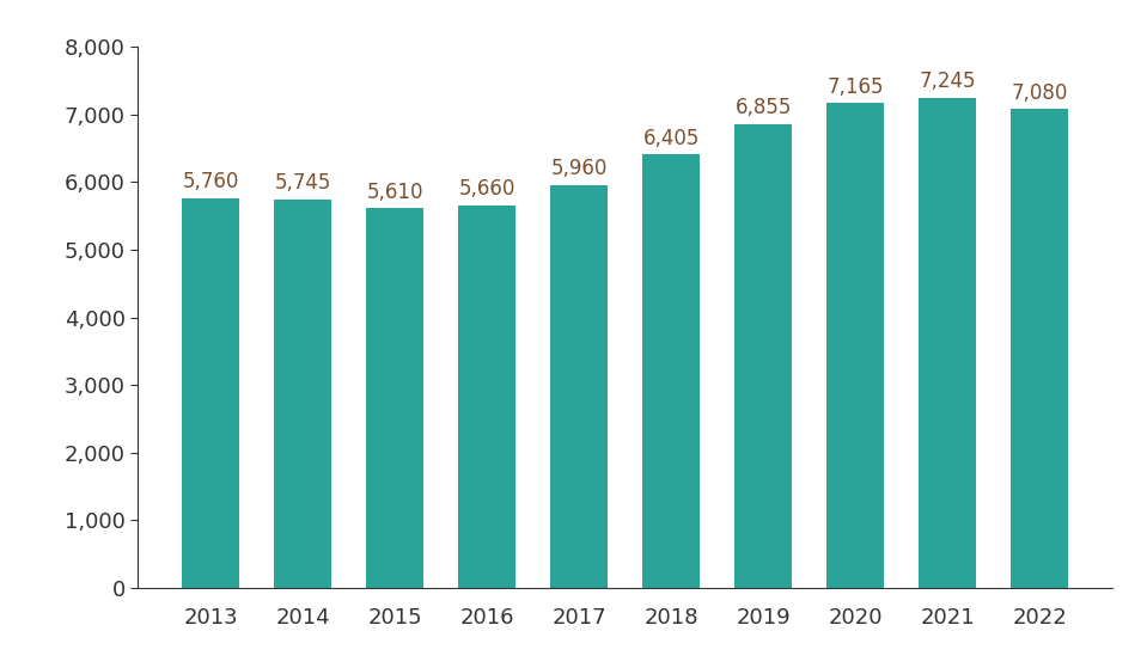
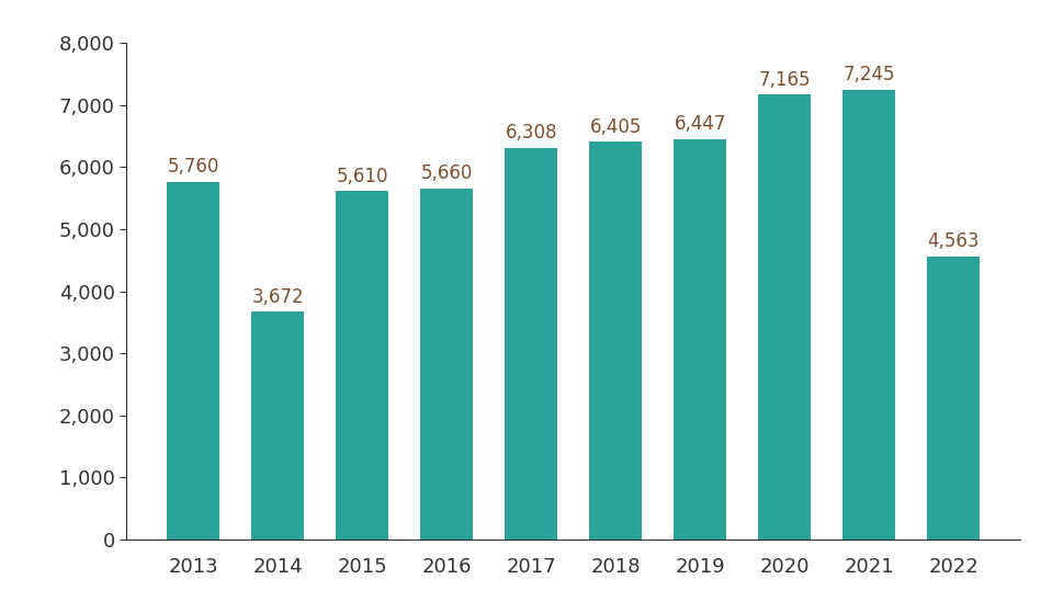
2014: 5,745 -> 3,672
2017: 5,960 -> 6,308
2019: 6,855 -> 6,447
2022: 7,080 -> 4,563
